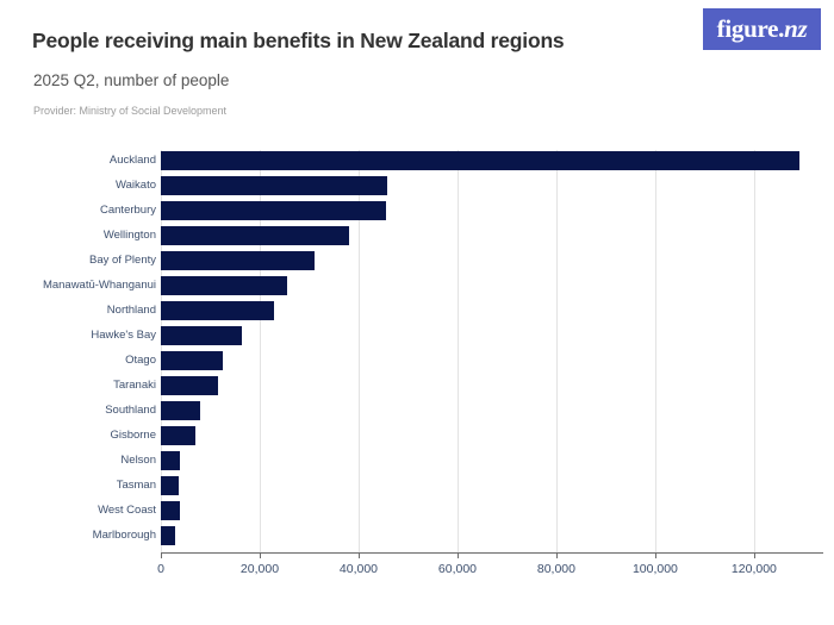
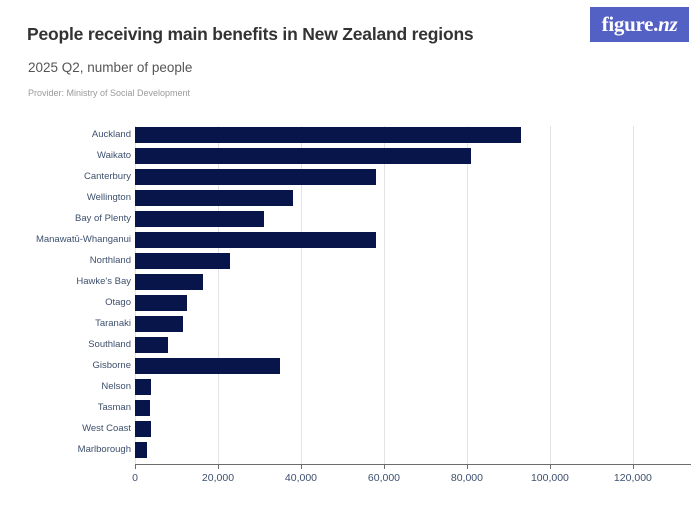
Auckland: 129000 -> 93000
Waikato: 46000 -> 81000
Canterbury: 46000 -> 58000
Manawatū-Whanganui: 26000 -> 58000
Gisborne: 7000 -> 35000
